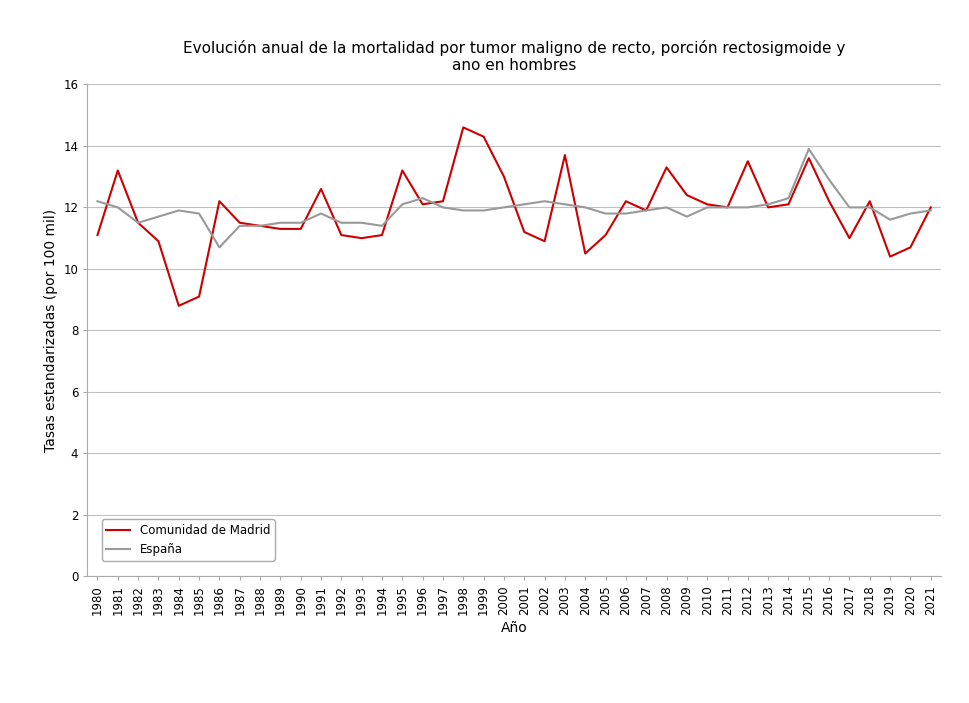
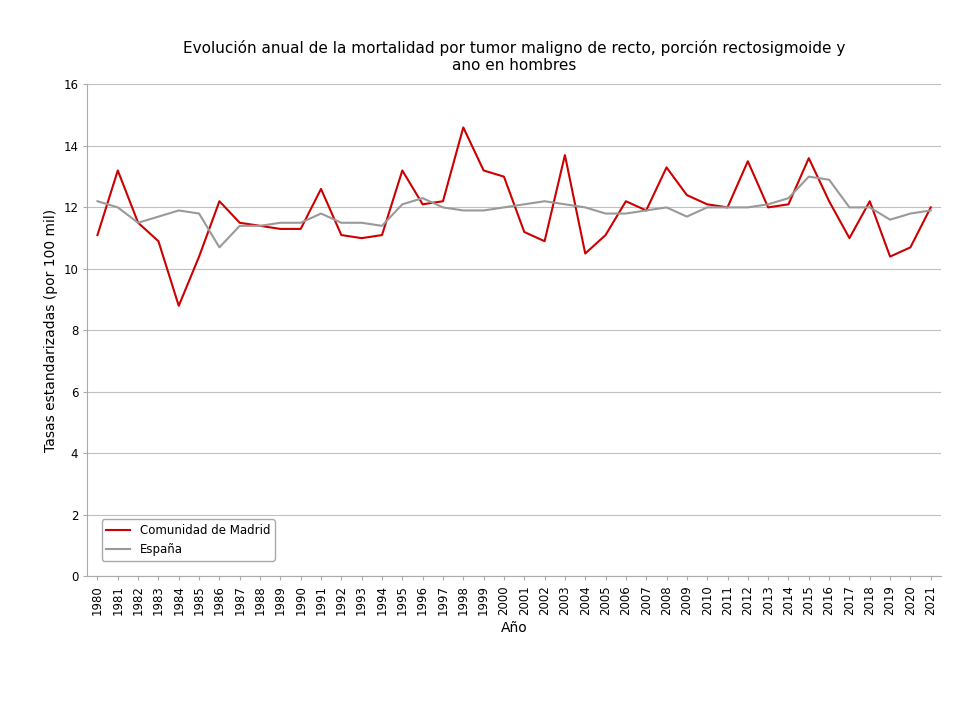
Comunidad de Madrid/1985: 9.1 -> 10.4
Comunidad de Madrid/1999: 14.3 -> 13.2
España/2015: 13.9 -> 13.0
